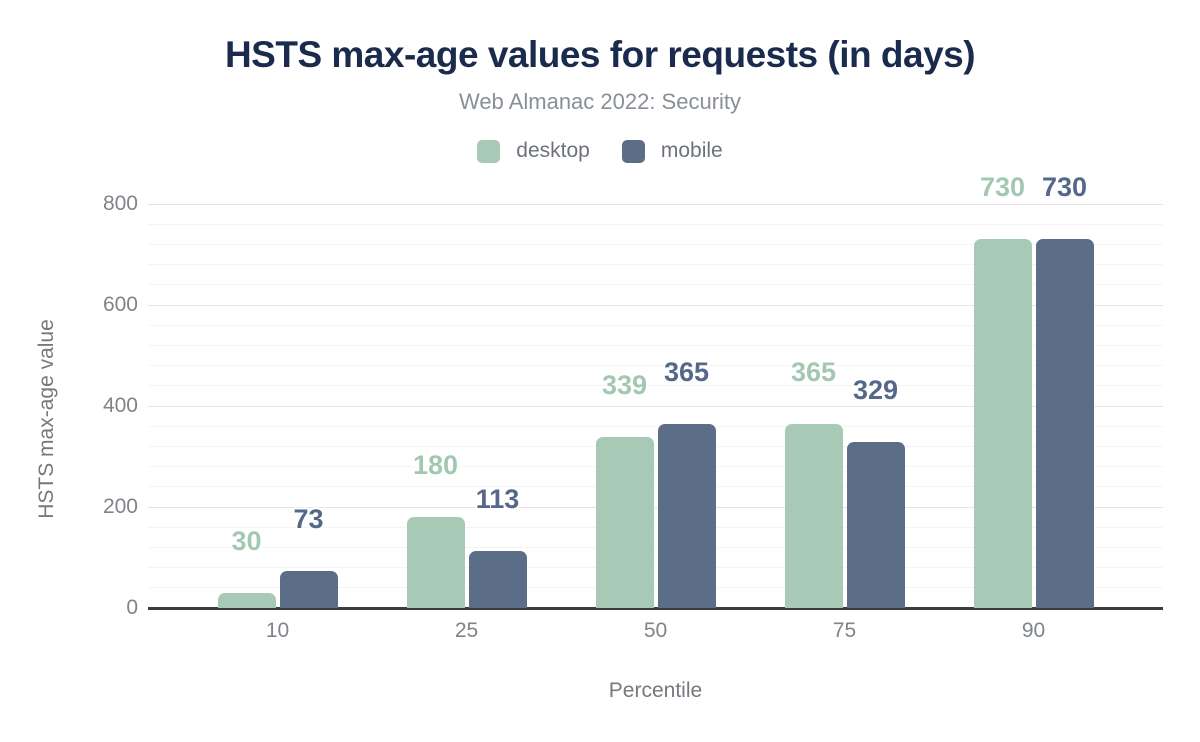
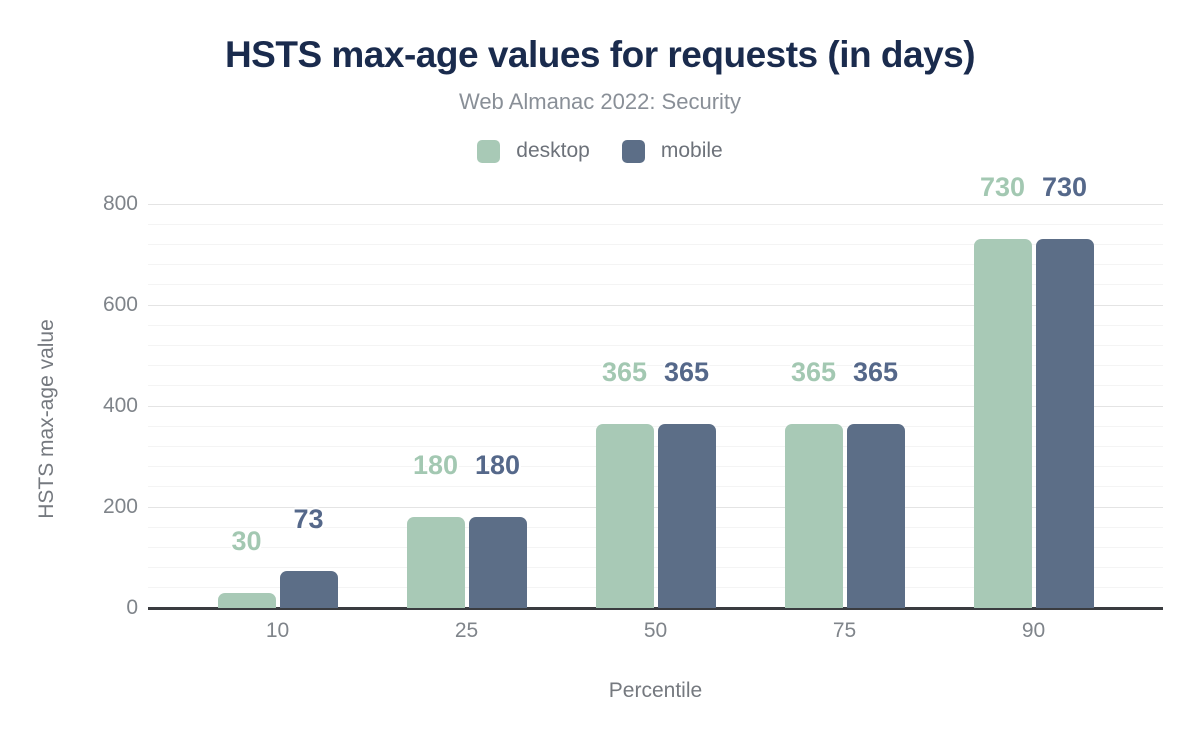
mobile/25: 113 -> 180
desktop/50: 339 -> 365
mobile/75: 329 -> 365
